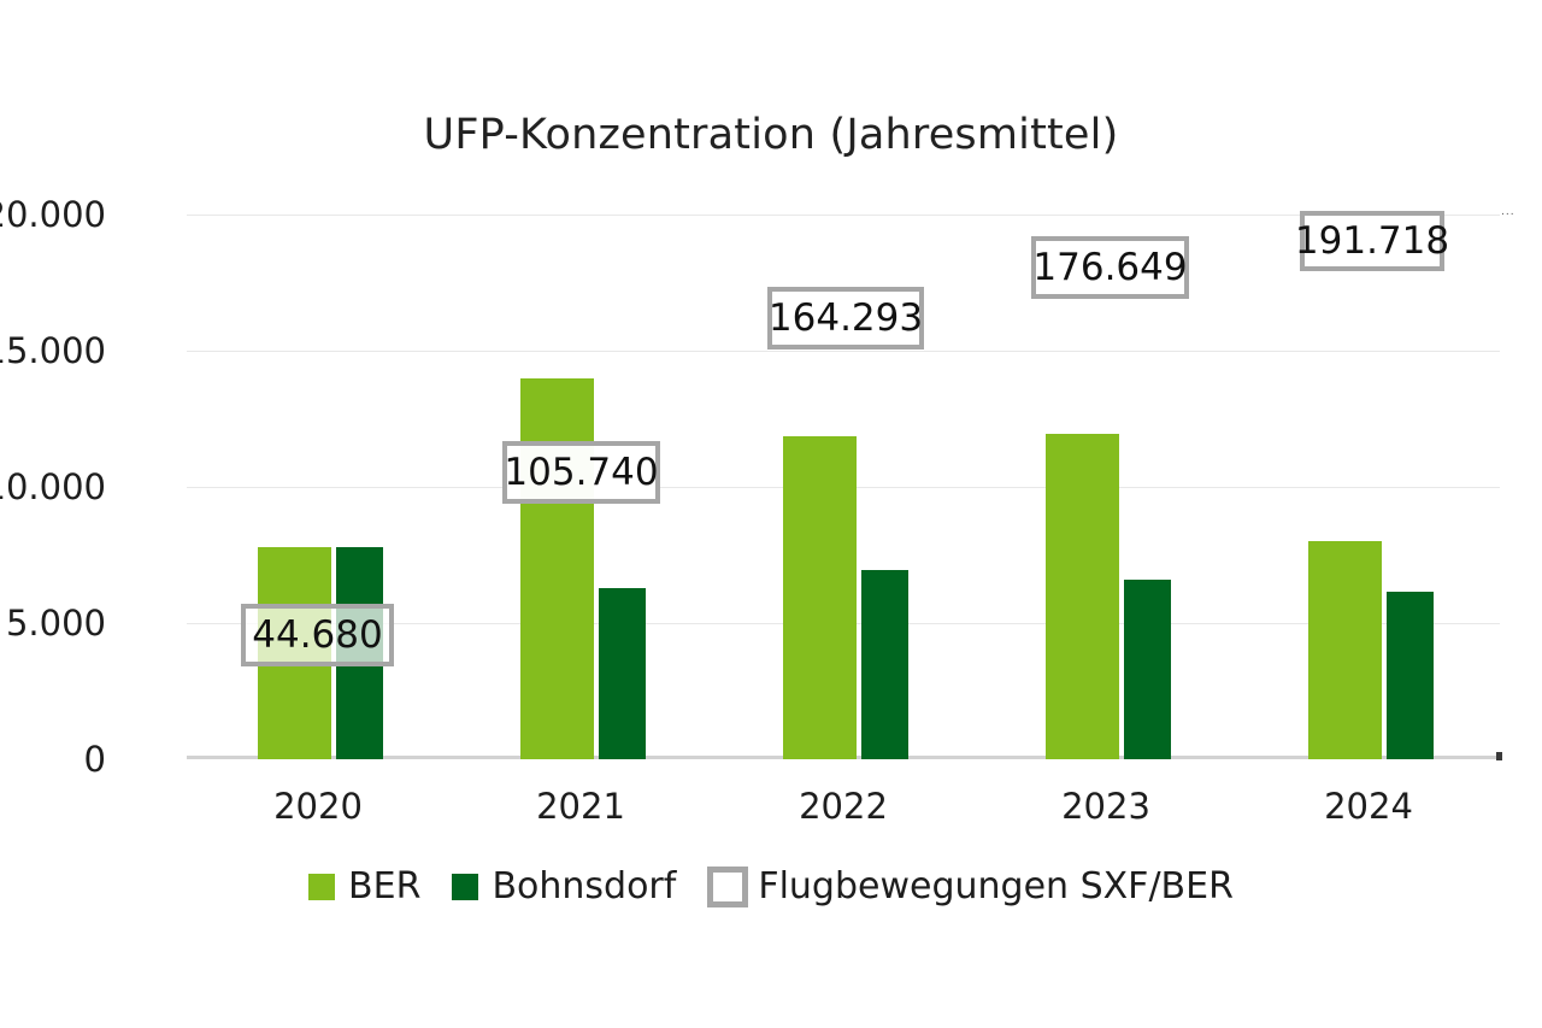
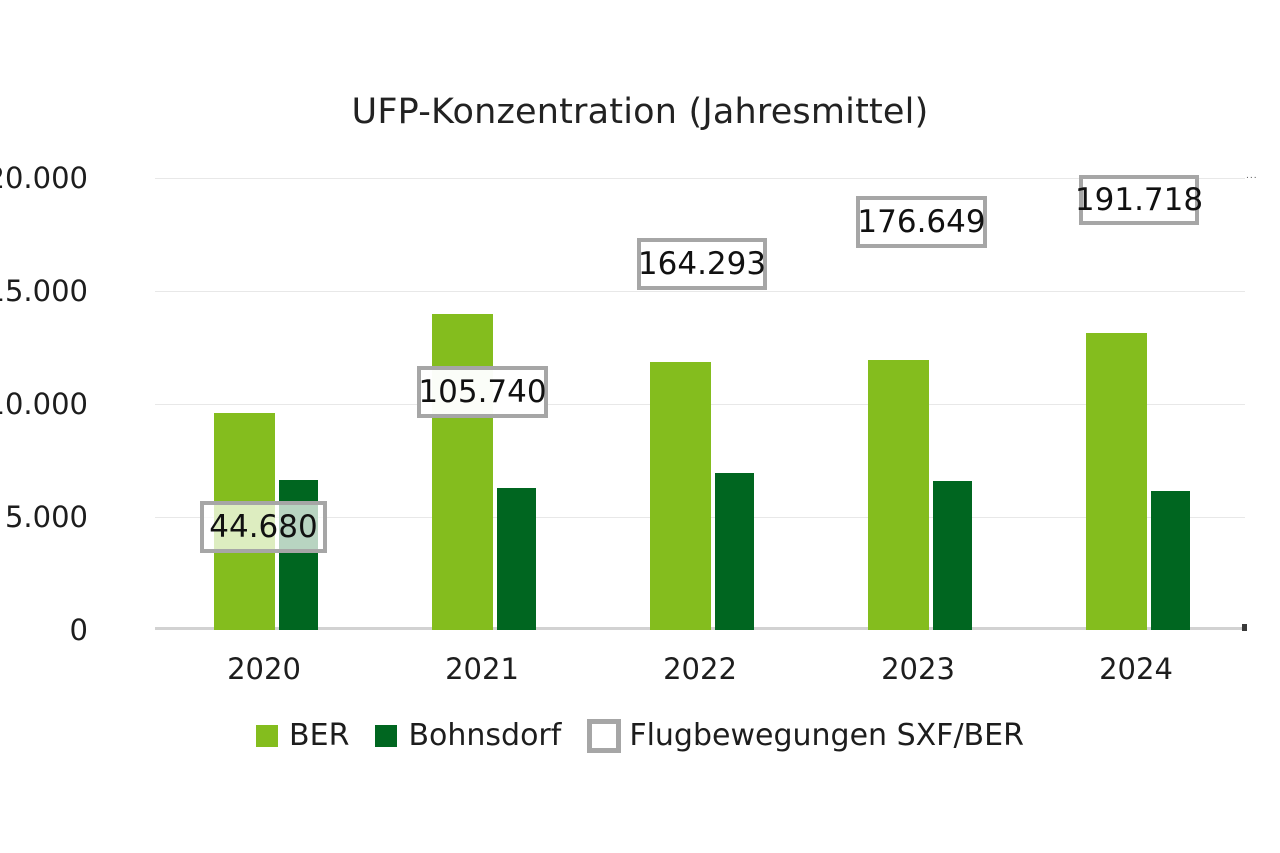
BER/2020: 7800 -> 9600
Bohnsdorf/2020: 7800 -> 6600
BER/2024: 8000 -> 13200
